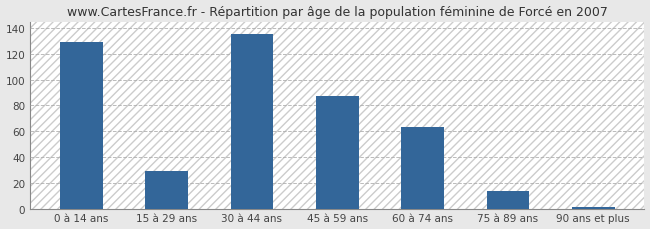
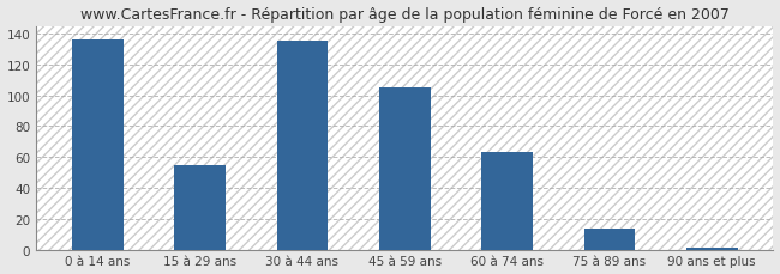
0 à 14 ans: 129 -> 136
15 à 29 ans: 29 -> 55
45 à 59 ans: 87 -> 105
